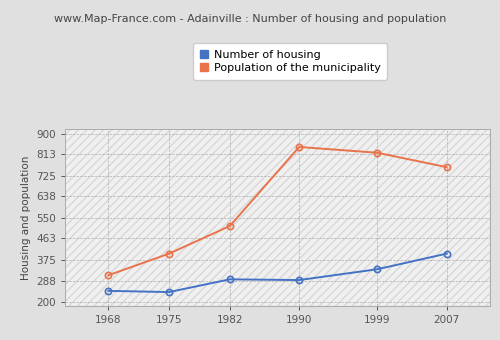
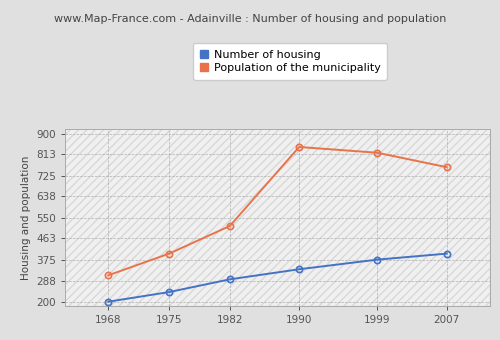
Number of housing/1968: 245 -> 200
Number of housing/1990: 290 -> 335
Number of housing/1999: 335 -> 375
